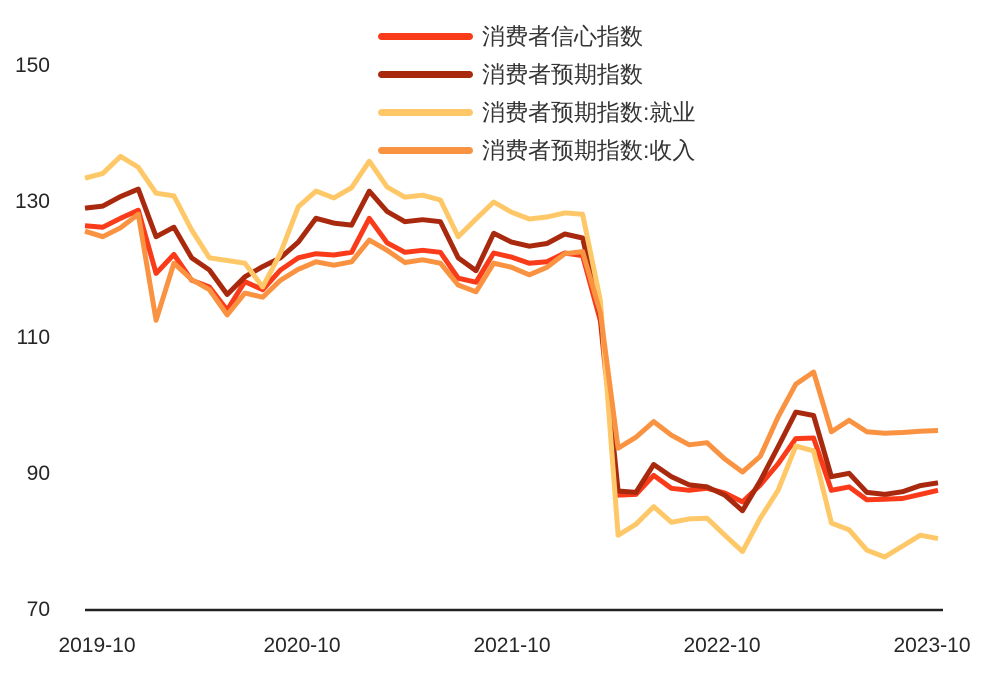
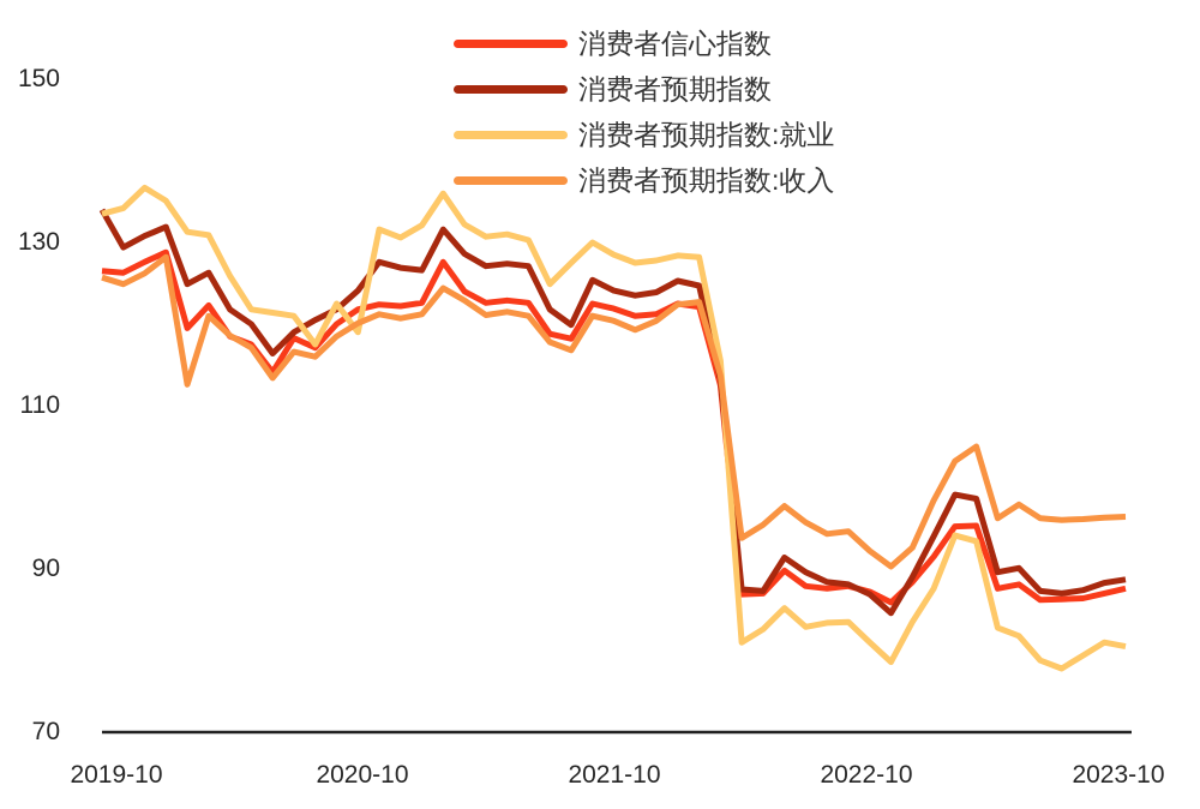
消费者预期指数/2019-10: 129 -> 134
消费者预期指数:就业/2020-10: 129 -> 119
